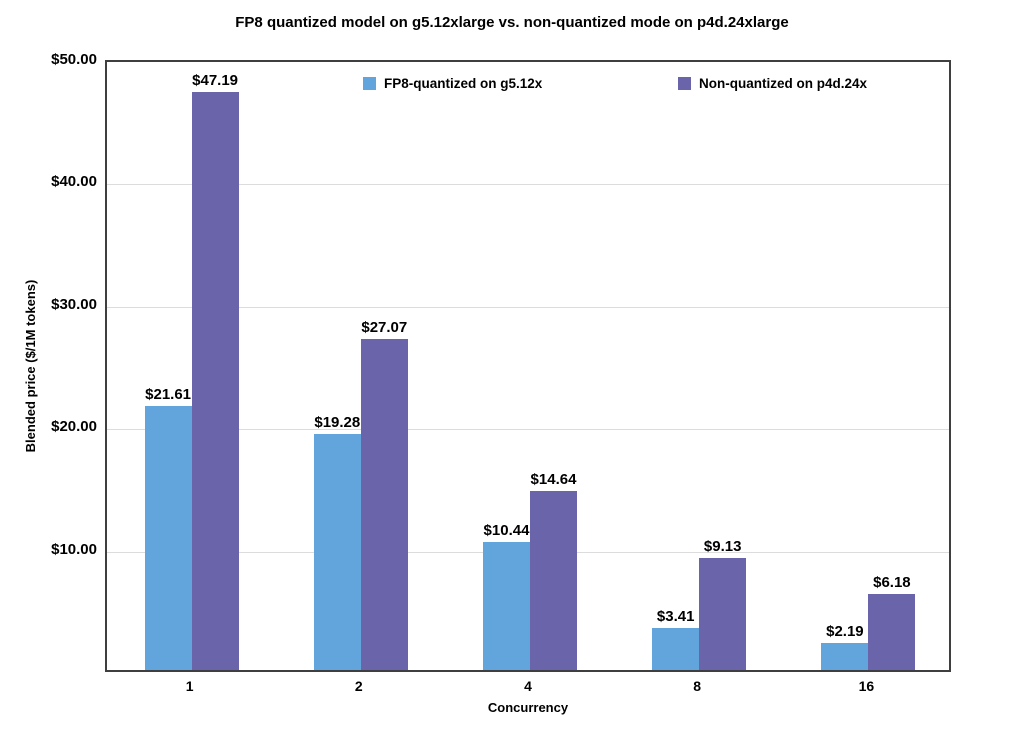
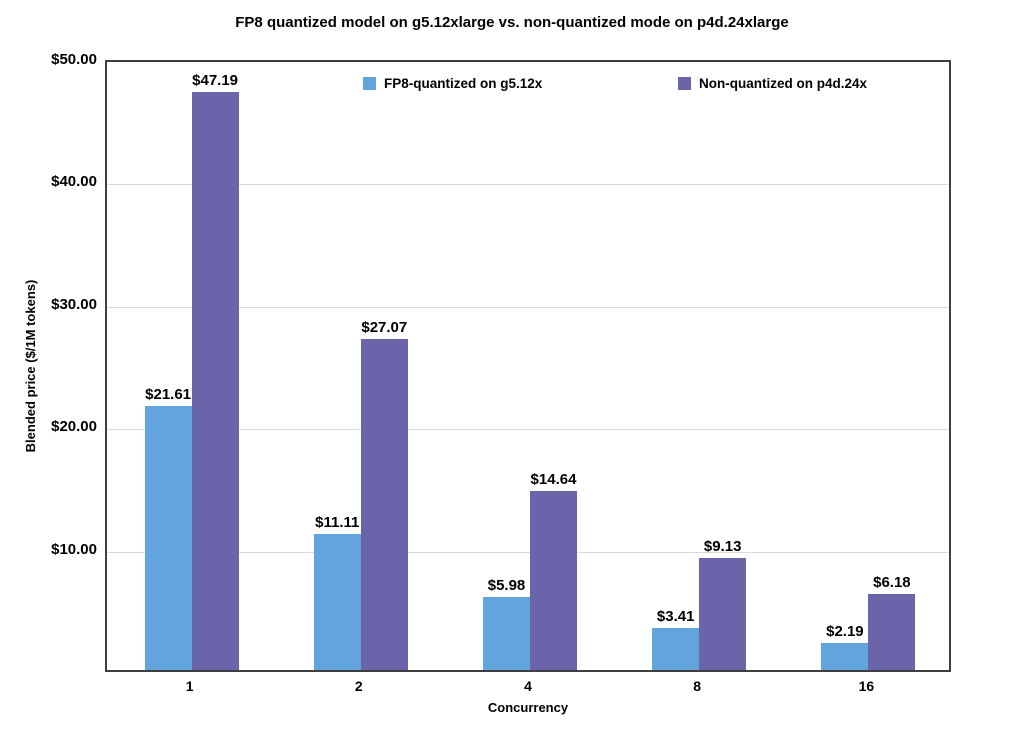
FP8-quantized on g5.12x/2: $19.28 -> $11.11
FP8-quantized on g5.12x/4: $10.44 -> $5.98
